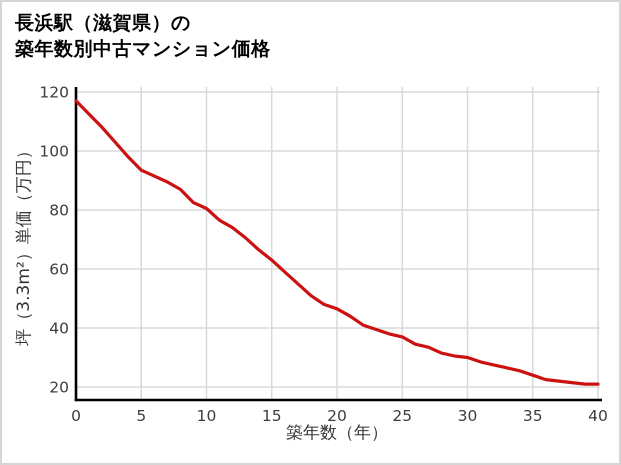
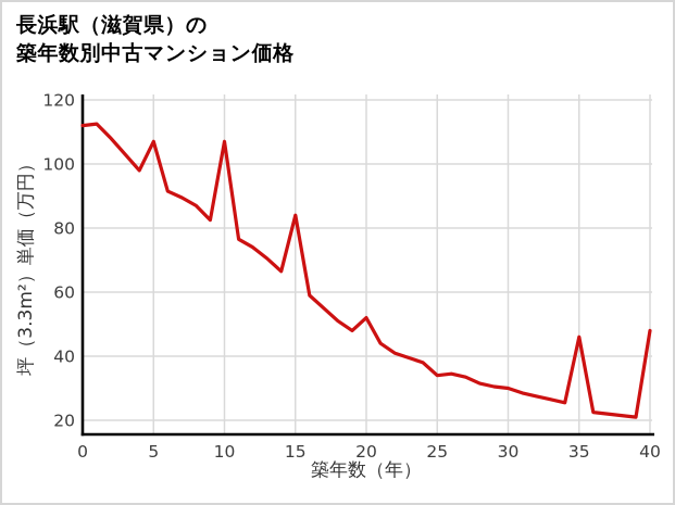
0: 117 -> 112
5: 94 -> 107
10: 80 -> 107
15: 63 -> 84
20: 46 -> 52
25: 37 -> 34
35: 24 -> 46
40: 21 -> 48
